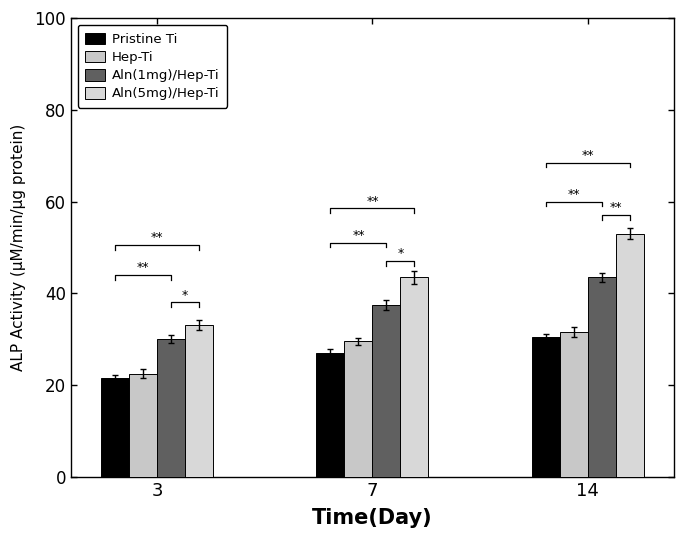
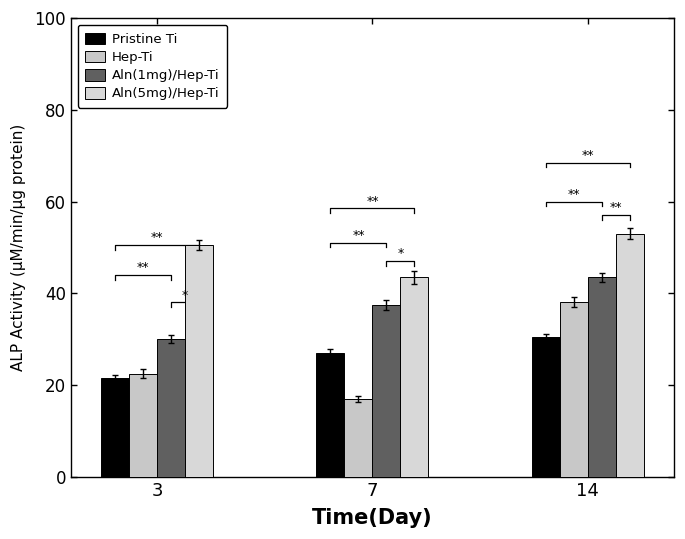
Aln(5mg)/Hep-Ti/3: 33.0 -> 50.5
Hep-Ti/7: 29.5 -> 17.0
Hep-Ti/14: 31.5 -> 38.0
